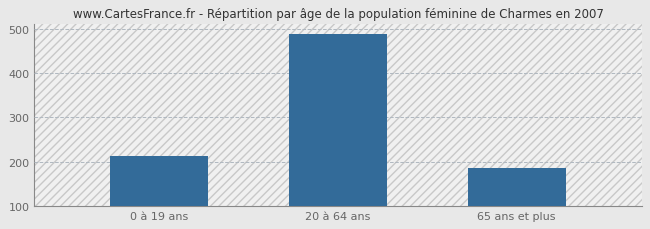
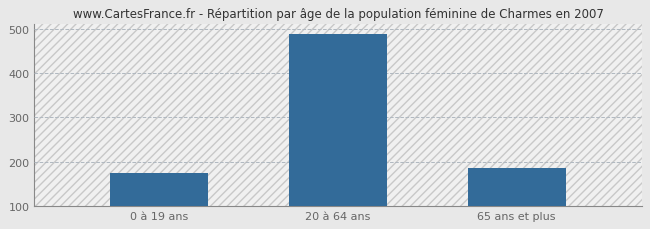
0 à 19 ans: 213 -> 175
